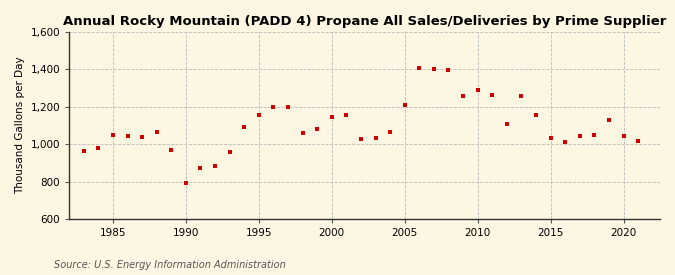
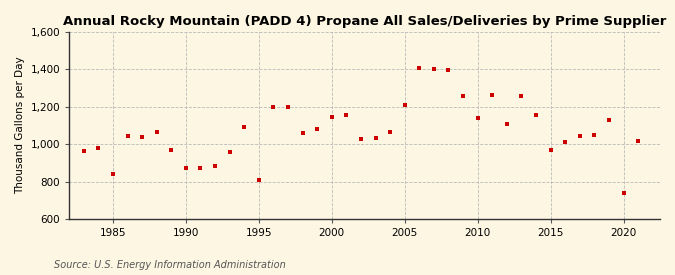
1985: 1,050 -> 840
1990: 800 -> 870
1995: 1,160 -> 810
2010: 1,290 -> 1,140
2015: 1,040 -> 970
2020: 1,040 -> 740
